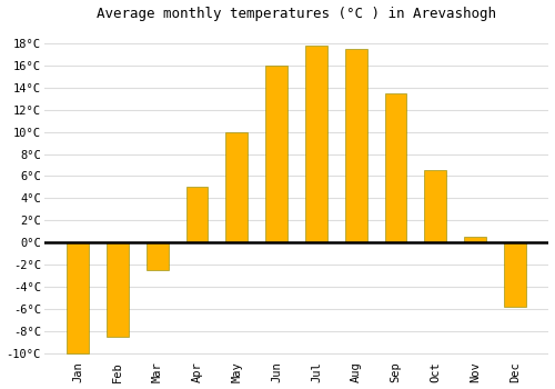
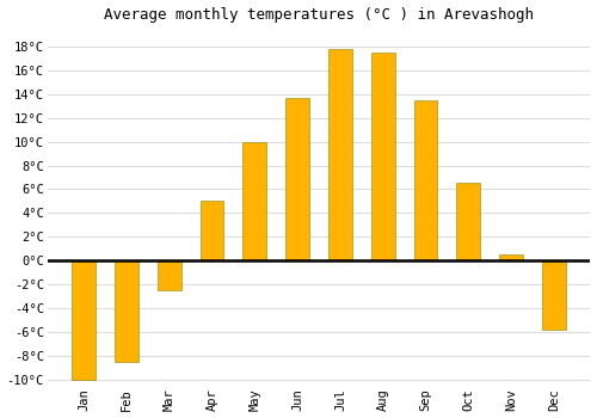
Jun: 16.0°C -> 13.7°C
